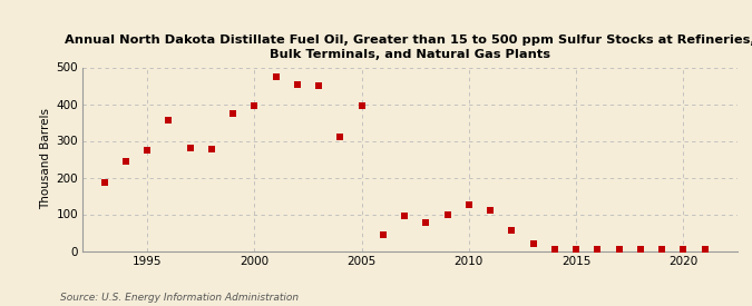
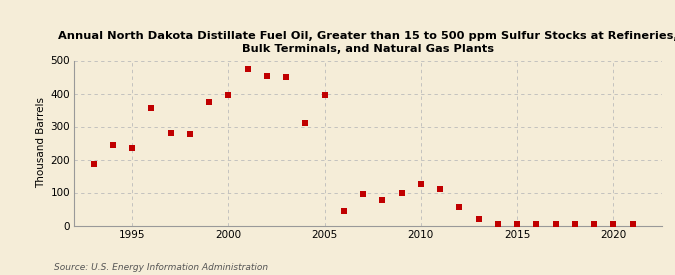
1995: 275 -> 235
